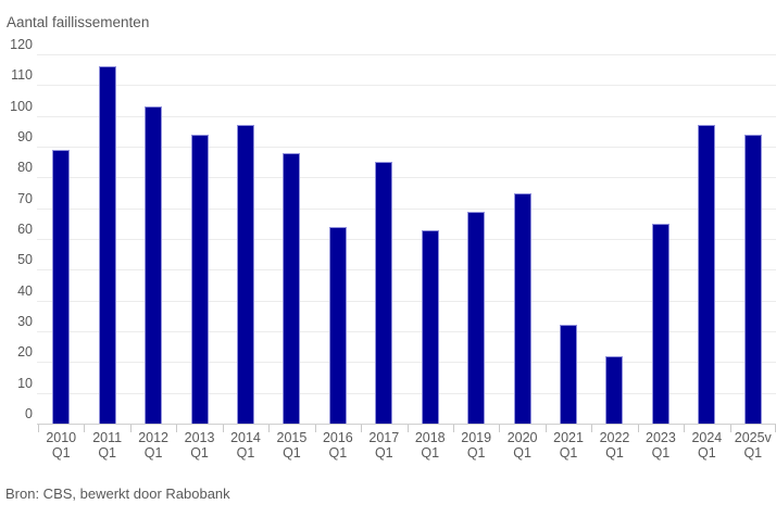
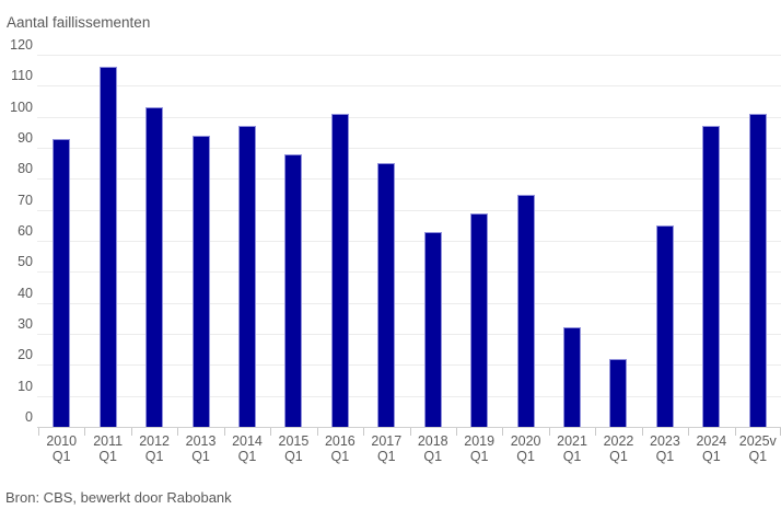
2010 Q1: 89 -> 93
2016 Q1: 64 -> 101
2025v Q1: 94 -> 101
